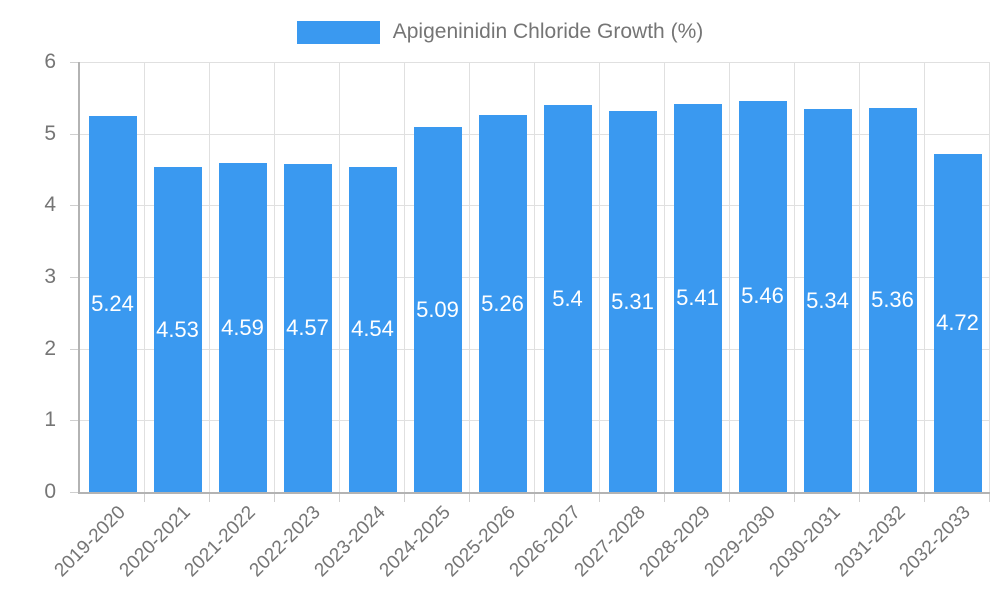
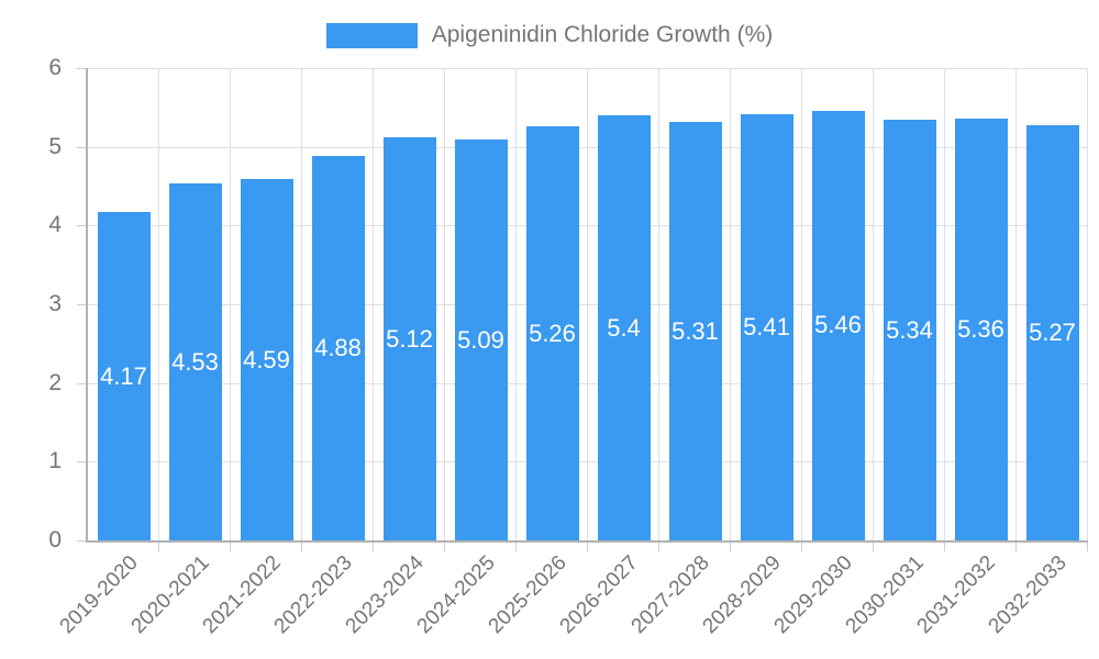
2019-2020: 5.24 -> 4.17
2022-2023: 4.57 -> 4.88
2023-2024: 4.54 -> 5.12
2032-2033: 4.72 -> 5.27
